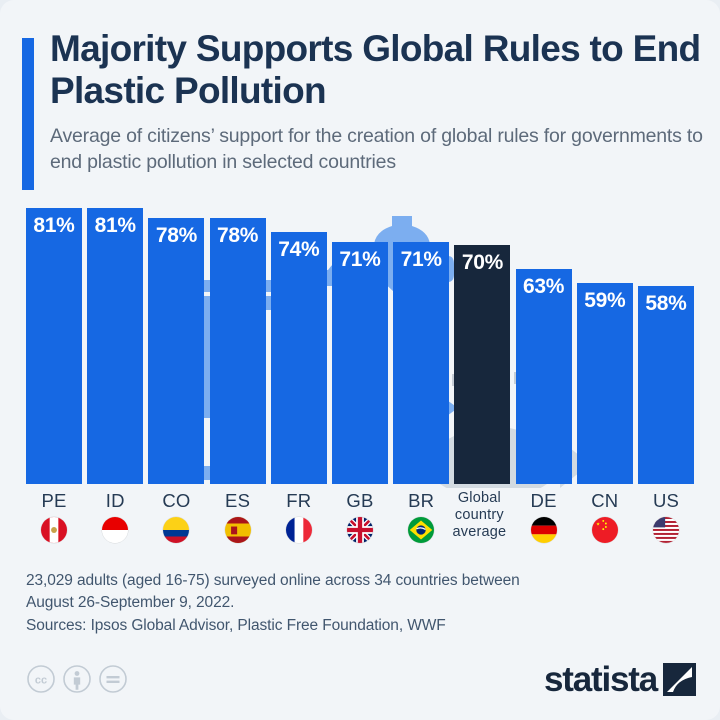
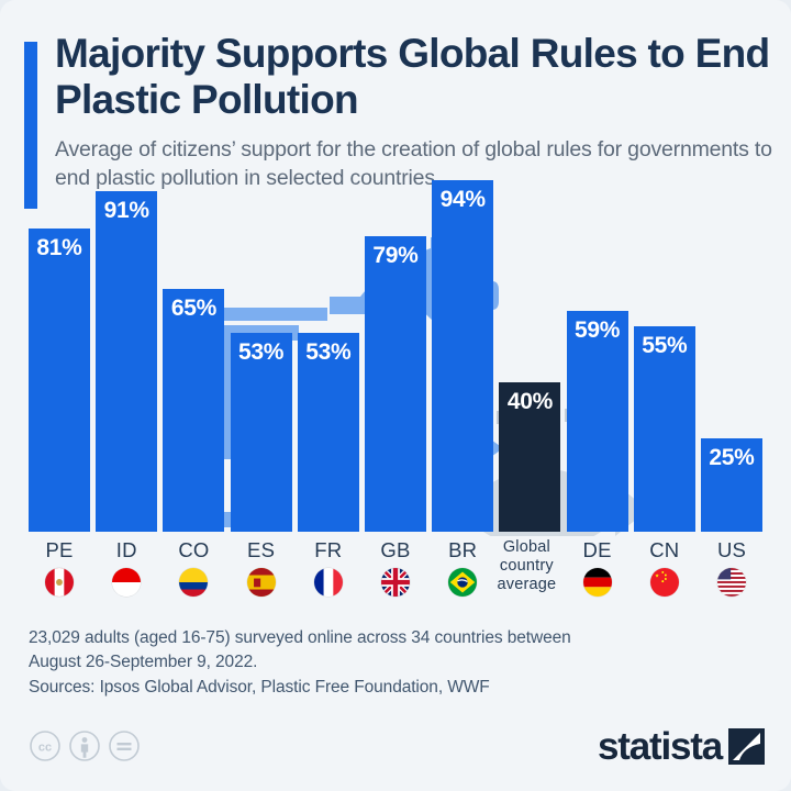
ID: 81% -> 91%
CO: 78% -> 65%
ES: 78% -> 53%
FR: 74% -> 53%
GB: 71% -> 79%
BR: 71% -> 94%
Global country average: 70% -> 40%
DE: 63% -> 59%
CN: 59% -> 55%
US: 58% -> 25%
